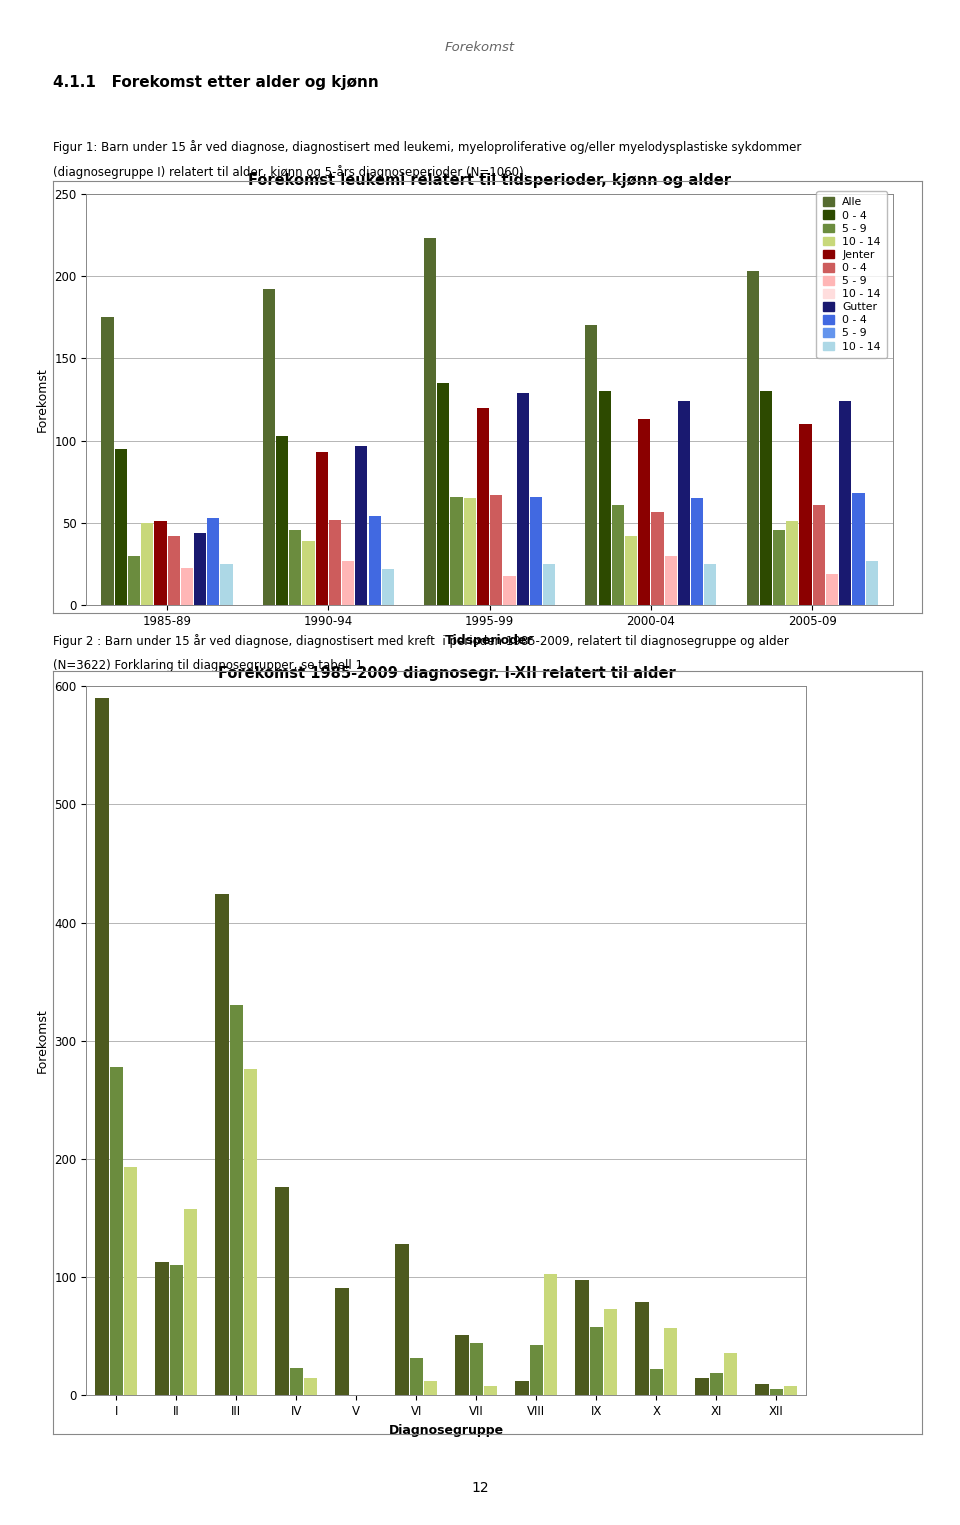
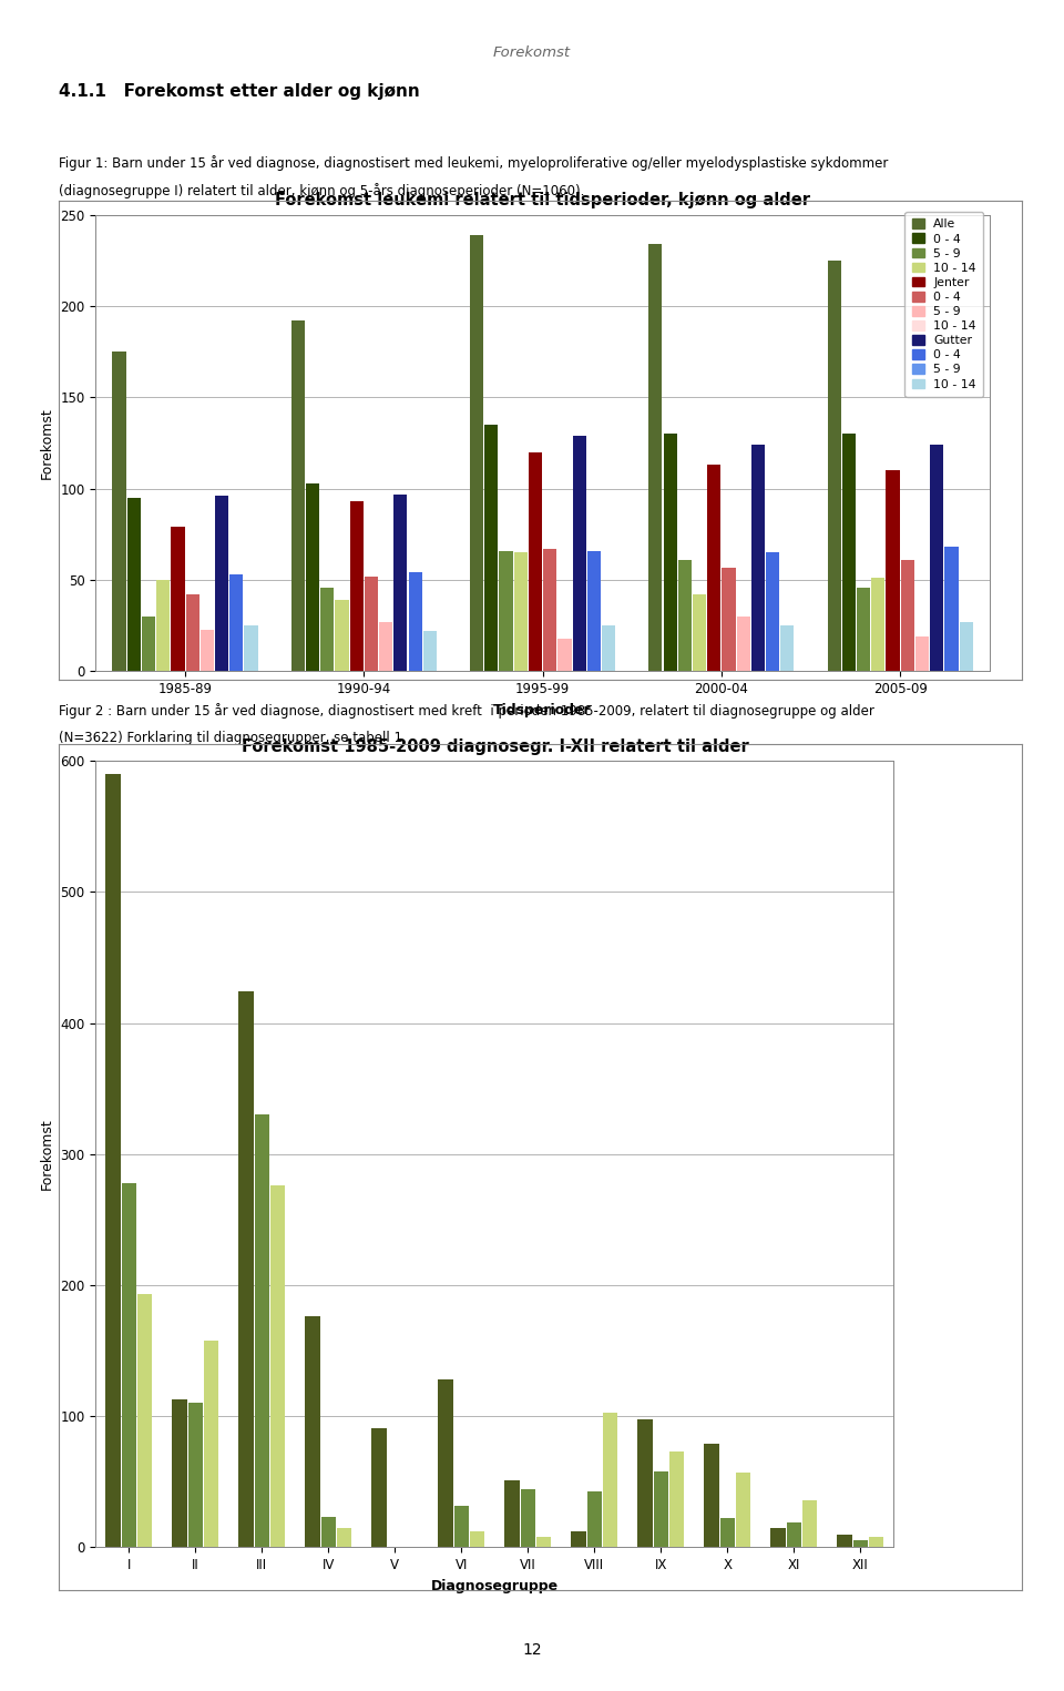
Jenter/1985-89: 51 -> 79
Gutter/1985-89: 44 -> 96
Alle/1995-99: 223 -> 239
Alle/2000-04: 170 -> 234
Alle/2005-09: 203 -> 225
